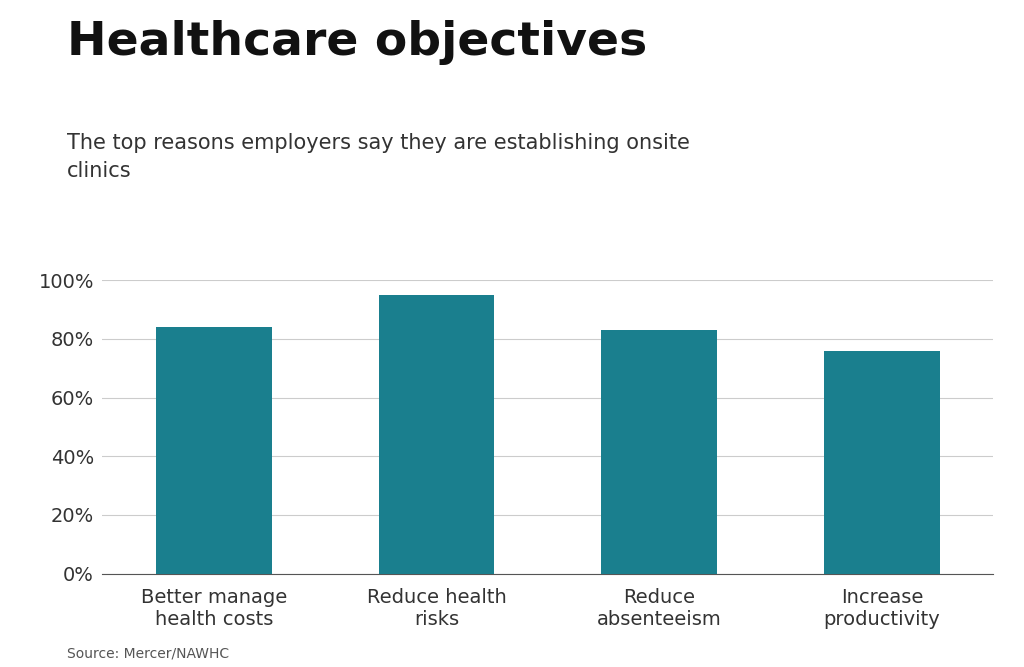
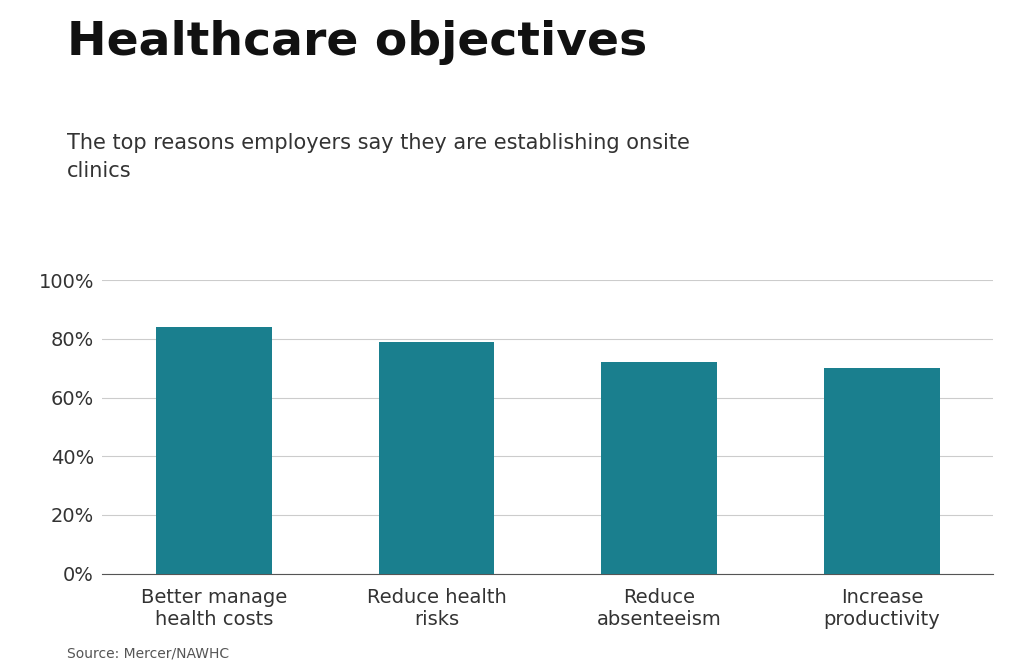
Reduce health risks: 95% -> 79%
Reduce absenteeism: 83% -> 72%
Increase productivity: 76% -> 70%
